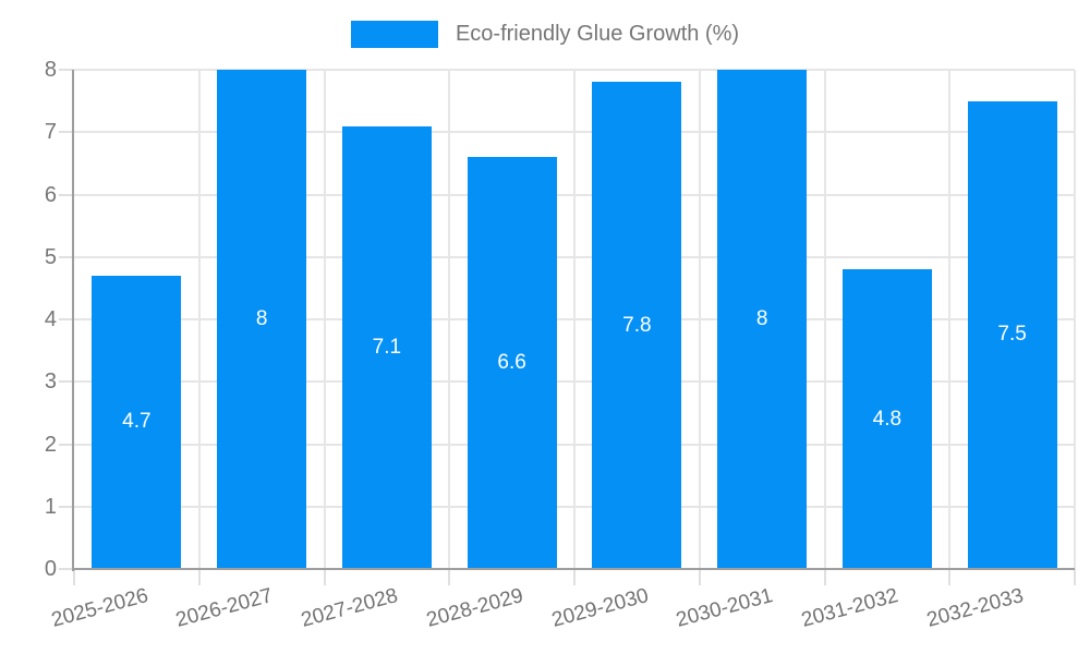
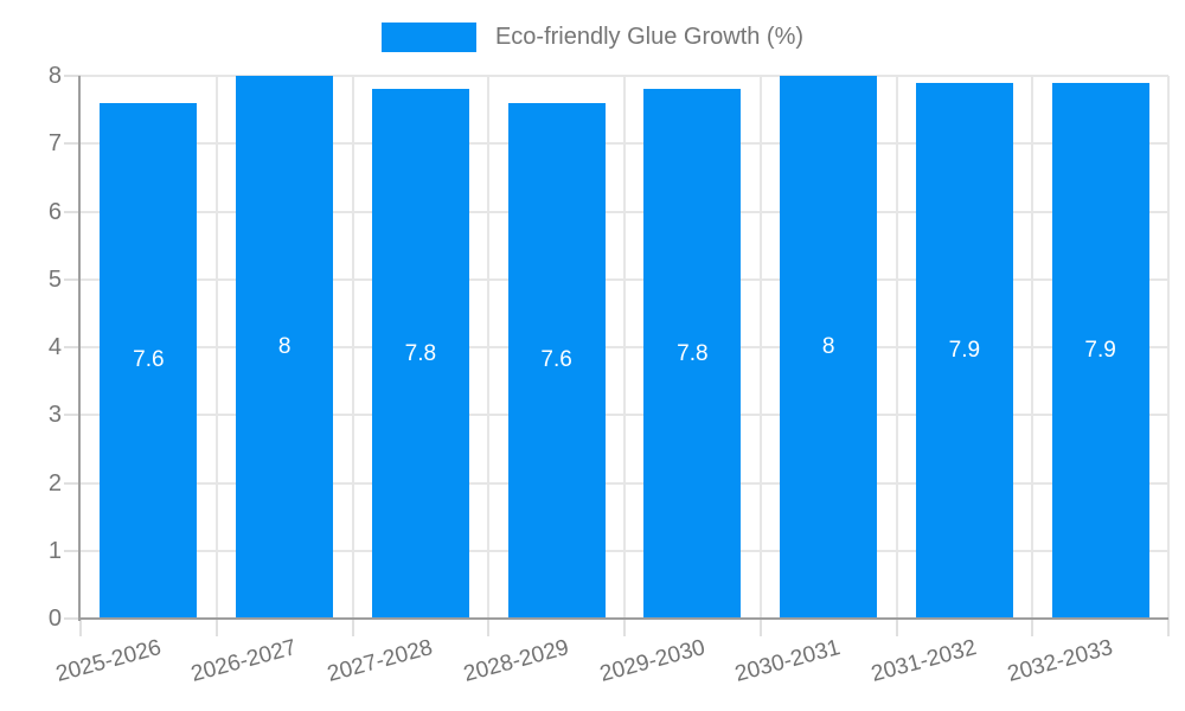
2025-2026: 4.7 -> 7.6
2027-2028: 7.1 -> 7.8
2028-2029: 6.6 -> 7.6
2031-2032: 4.8 -> 7.9
2032-2033: 7.5 -> 7.9
